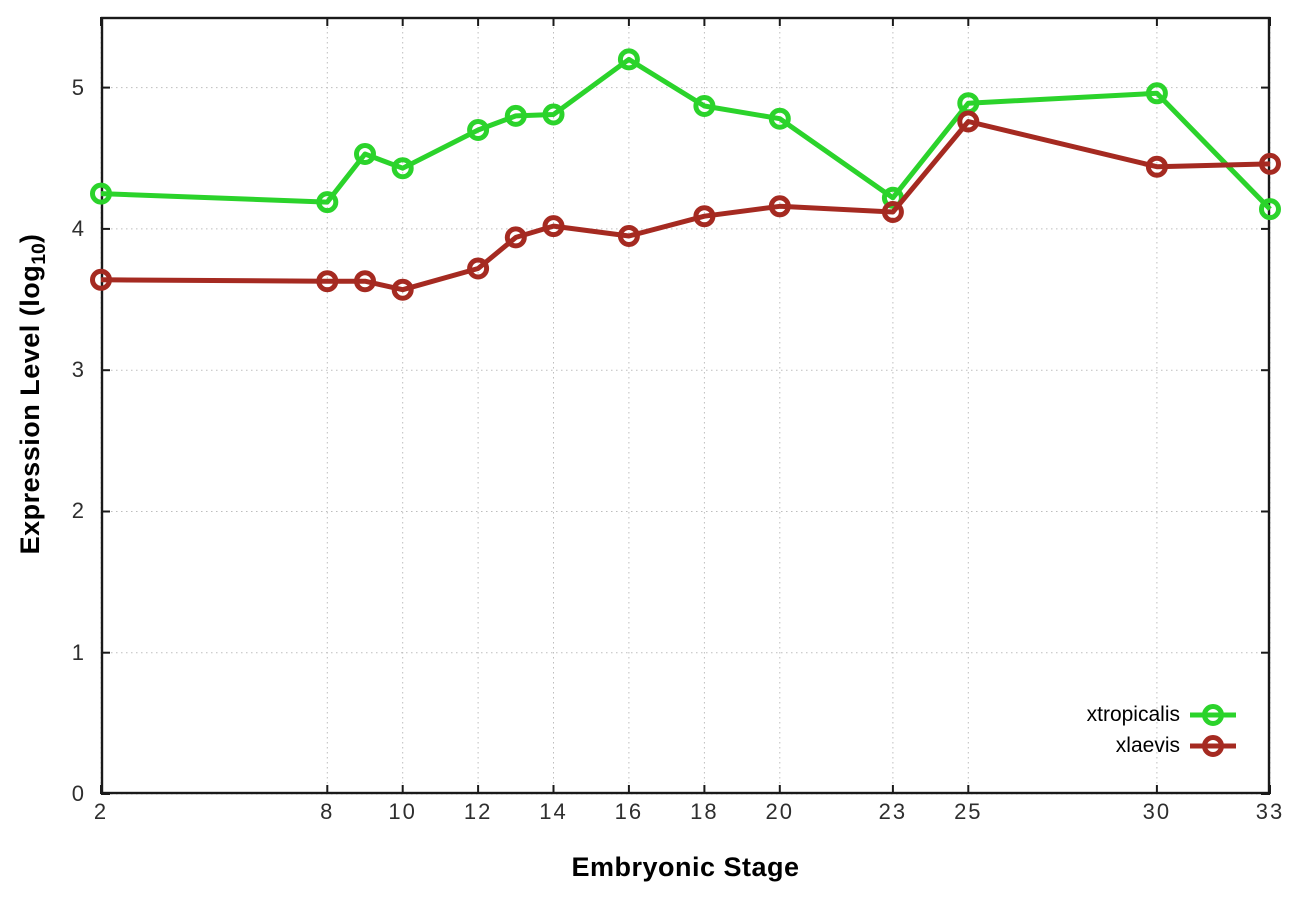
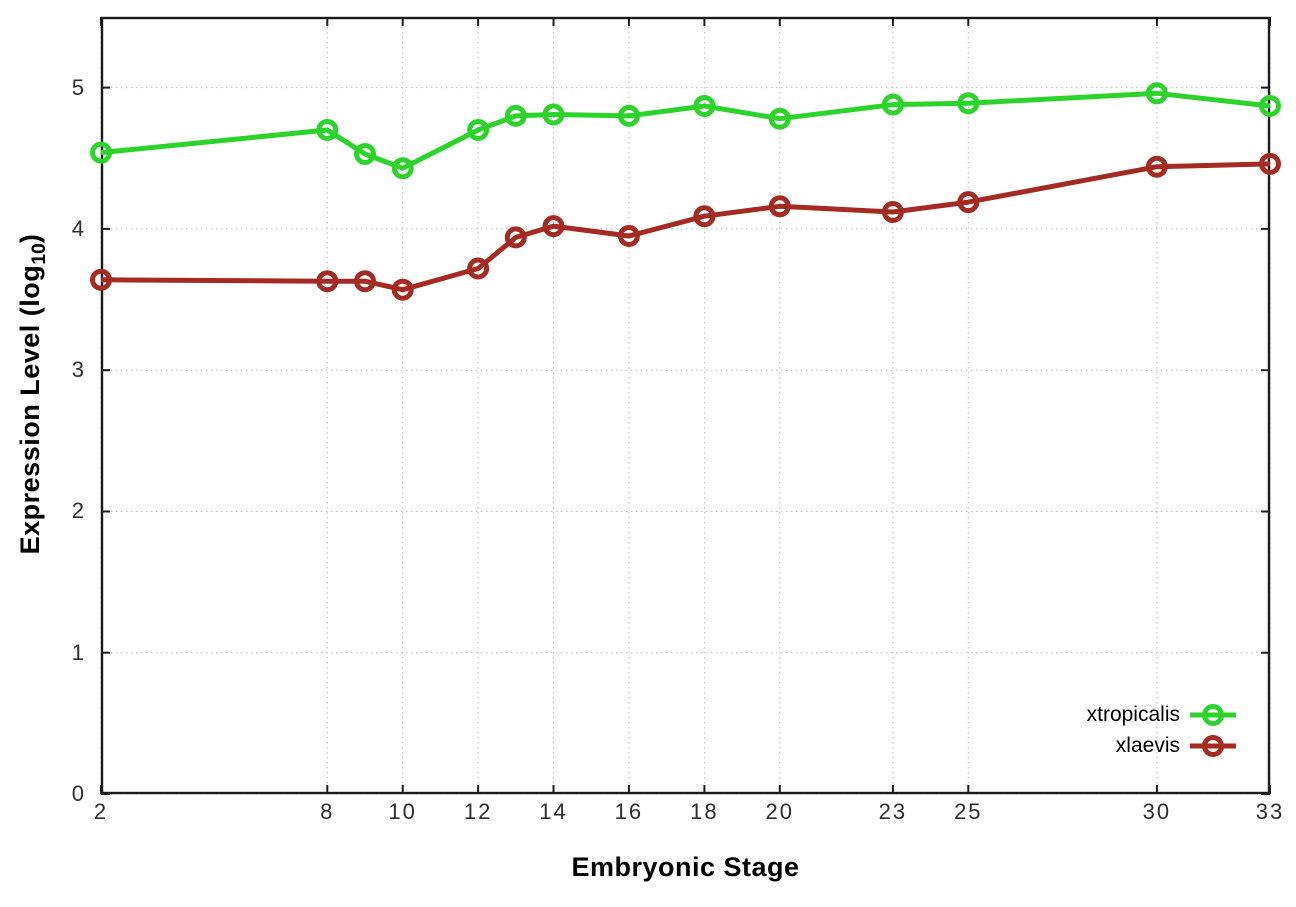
xtropicalis/2: 4.25 -> 4.54
xtropicalis/8: 4.19 -> 4.70
xtropicalis/16: 5.20 -> 4.80
xtropicalis/23: 4.22 -> 4.88
xlaevis/25: 4.76 -> 4.19
xtropicalis/33: 4.14 -> 4.87
